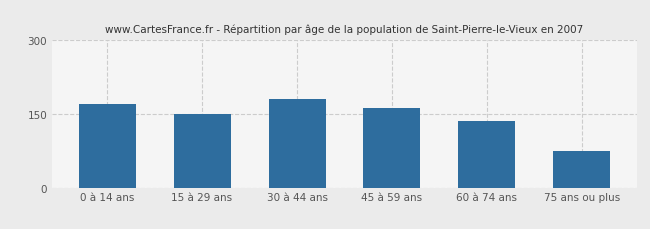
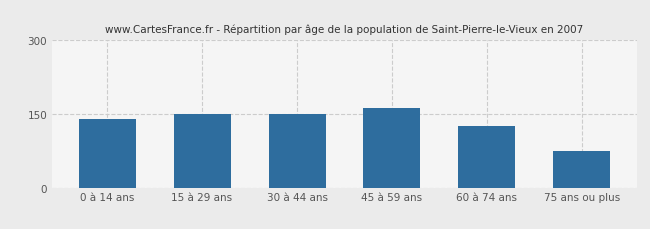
0 à 14 ans: 170 -> 140
30 à 44 ans: 180 -> 150
60 à 74 ans: 136 -> 125
